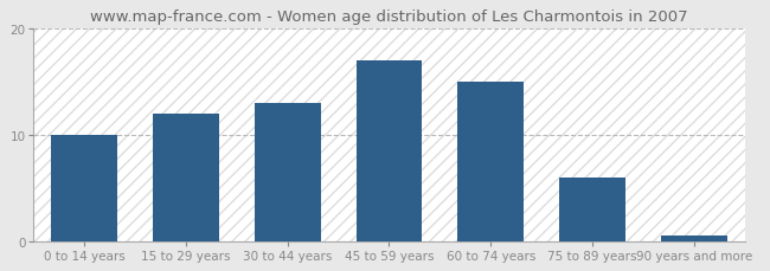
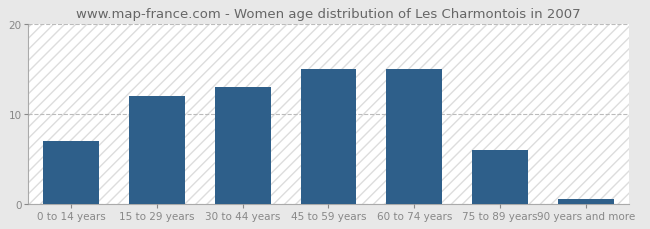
0 to 14 years: 10.0 -> 7.0
45 to 59 years: 17.0 -> 15.0
